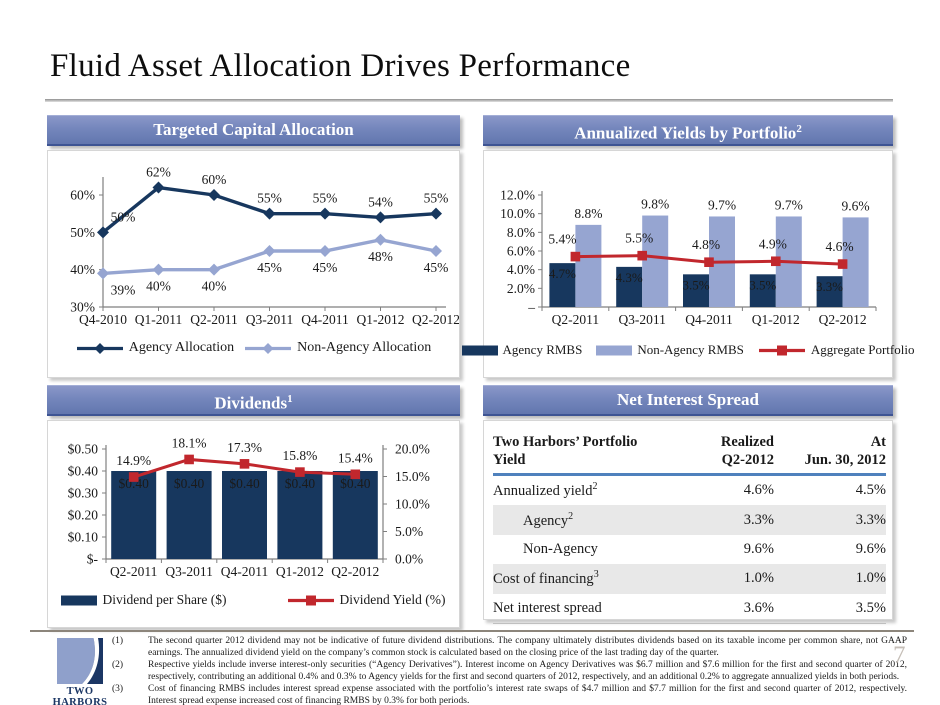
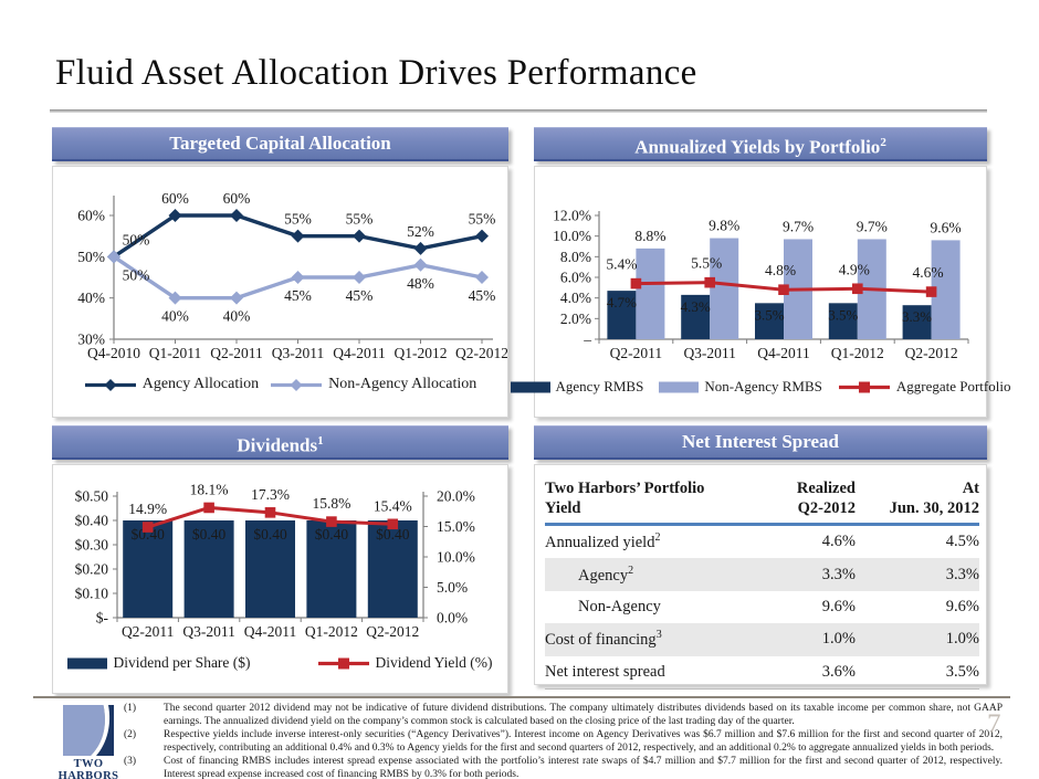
Targeted Capital Allocation/Non-Agency Allocation/Q4-2010: 39% -> 50%
Targeted Capital Allocation/Agency Allocation/Q1-2011: 62% -> 60%
Targeted Capital Allocation/Agency Allocation/Q1-2012: 54% -> 52%
